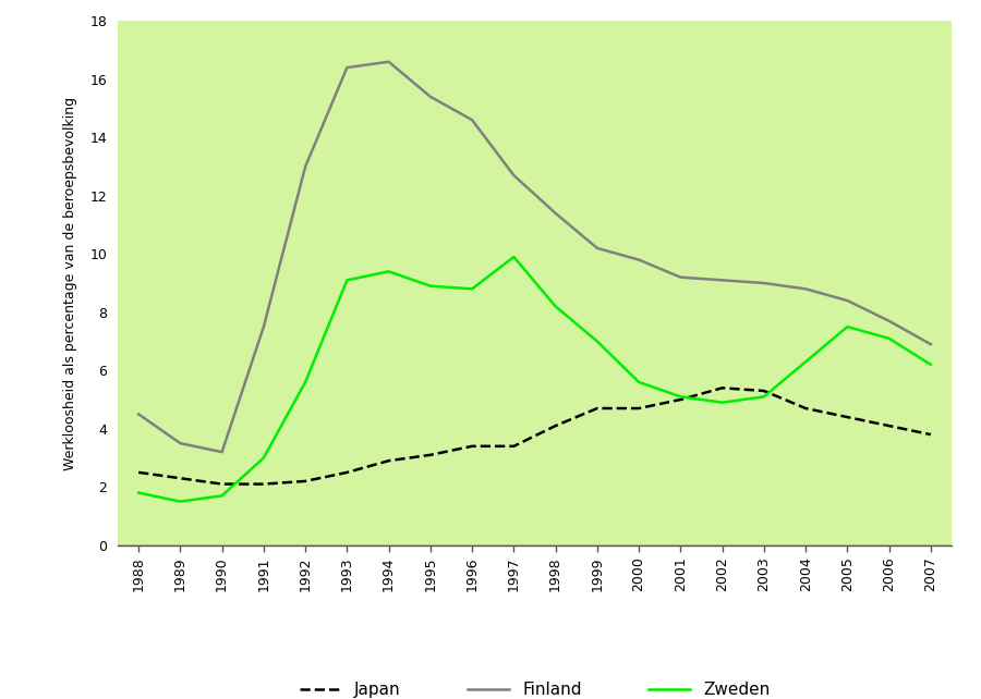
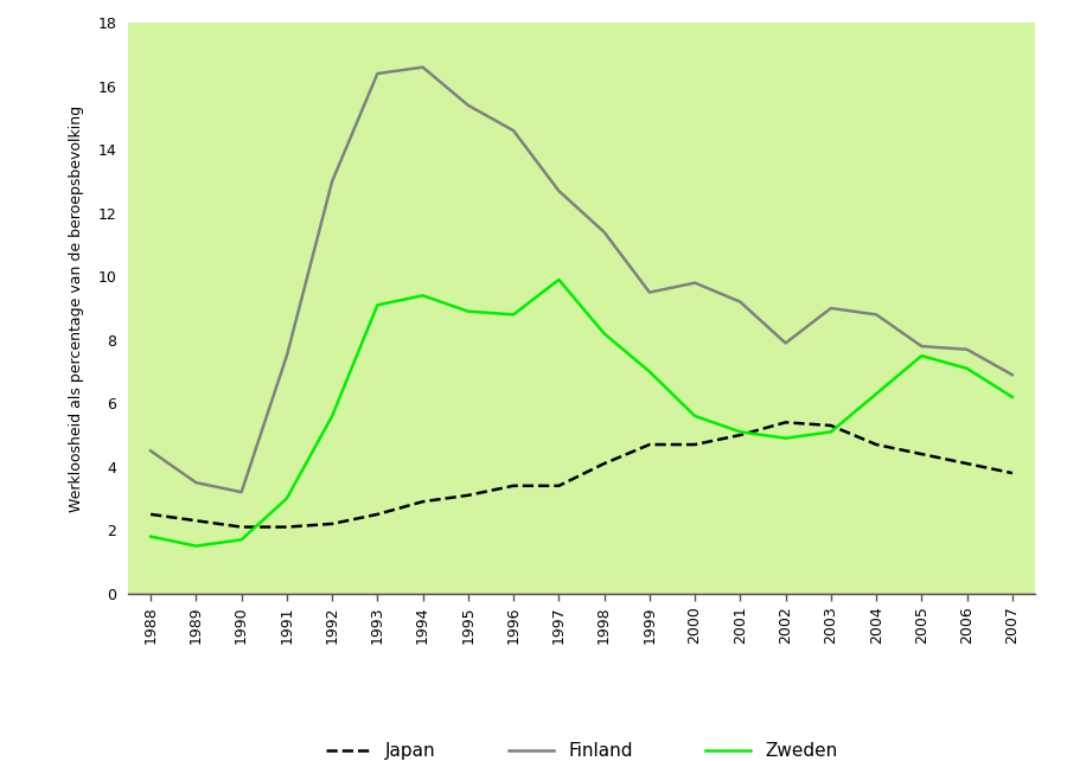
Finland/1999: 10.2 -> 9.5
Finland/2002: 9.1 -> 7.9
Finland/2005: 8.4 -> 7.8
